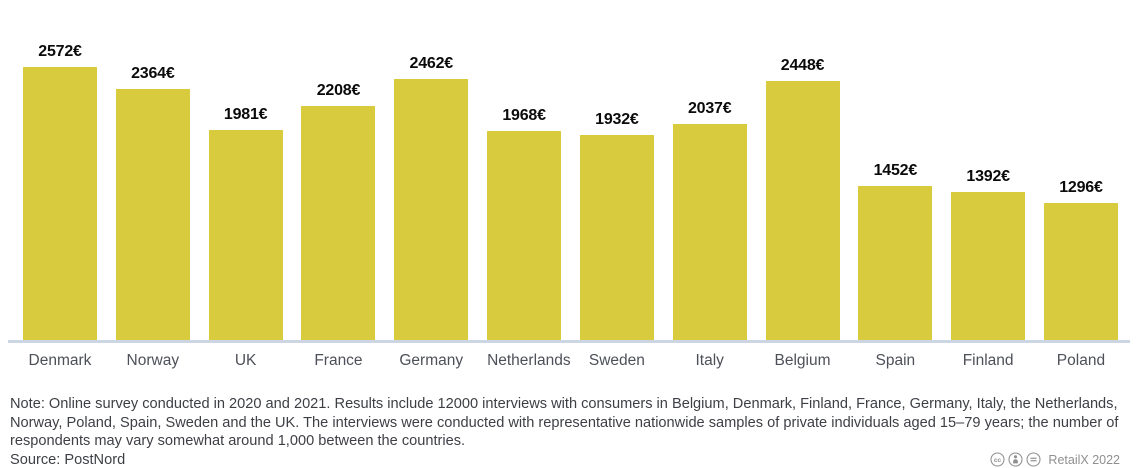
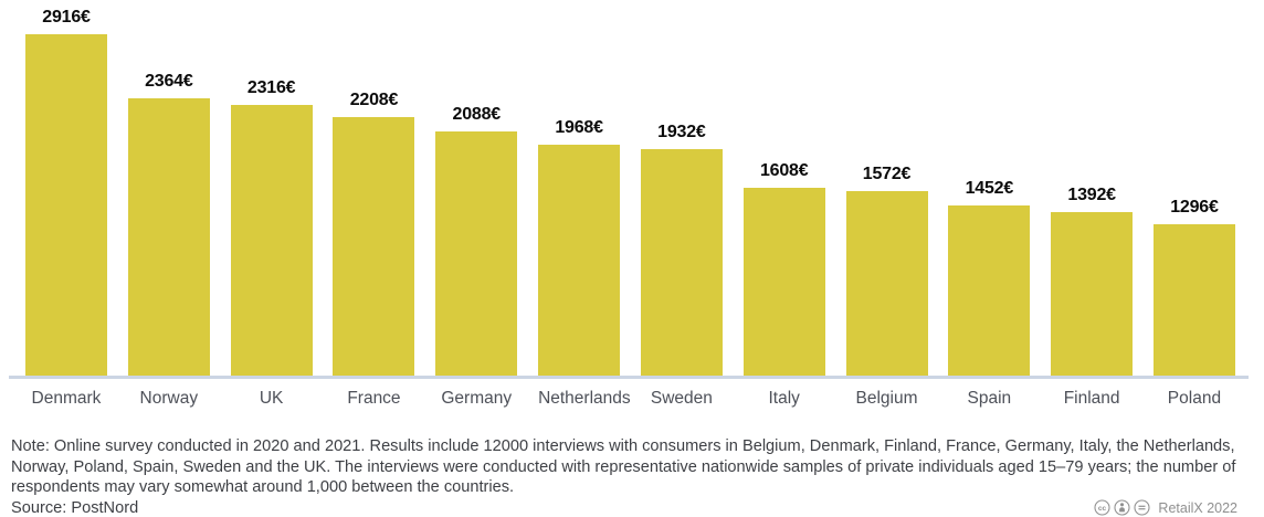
Denmark: 2572 -> 2916
UK: 1981 -> 2316
Germany: 2462 -> 2088
Italy: 2037 -> 1608
Belgium: 2448 -> 1572
